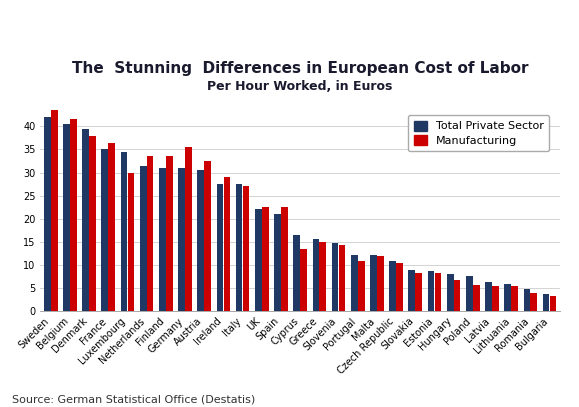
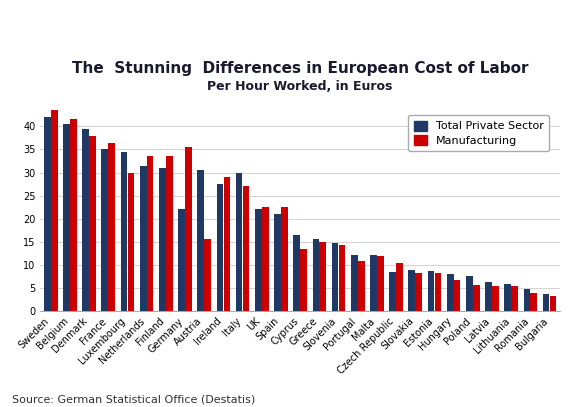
Total Private Sector/Germany: 31.0 -> 22.0
Manufacturing/Austria: 32.5 -> 15.5
Total Private Sector/Italy: 27.5 -> 30.0
Total Private Sector/Czech Republic: 10.8 -> 8.5
